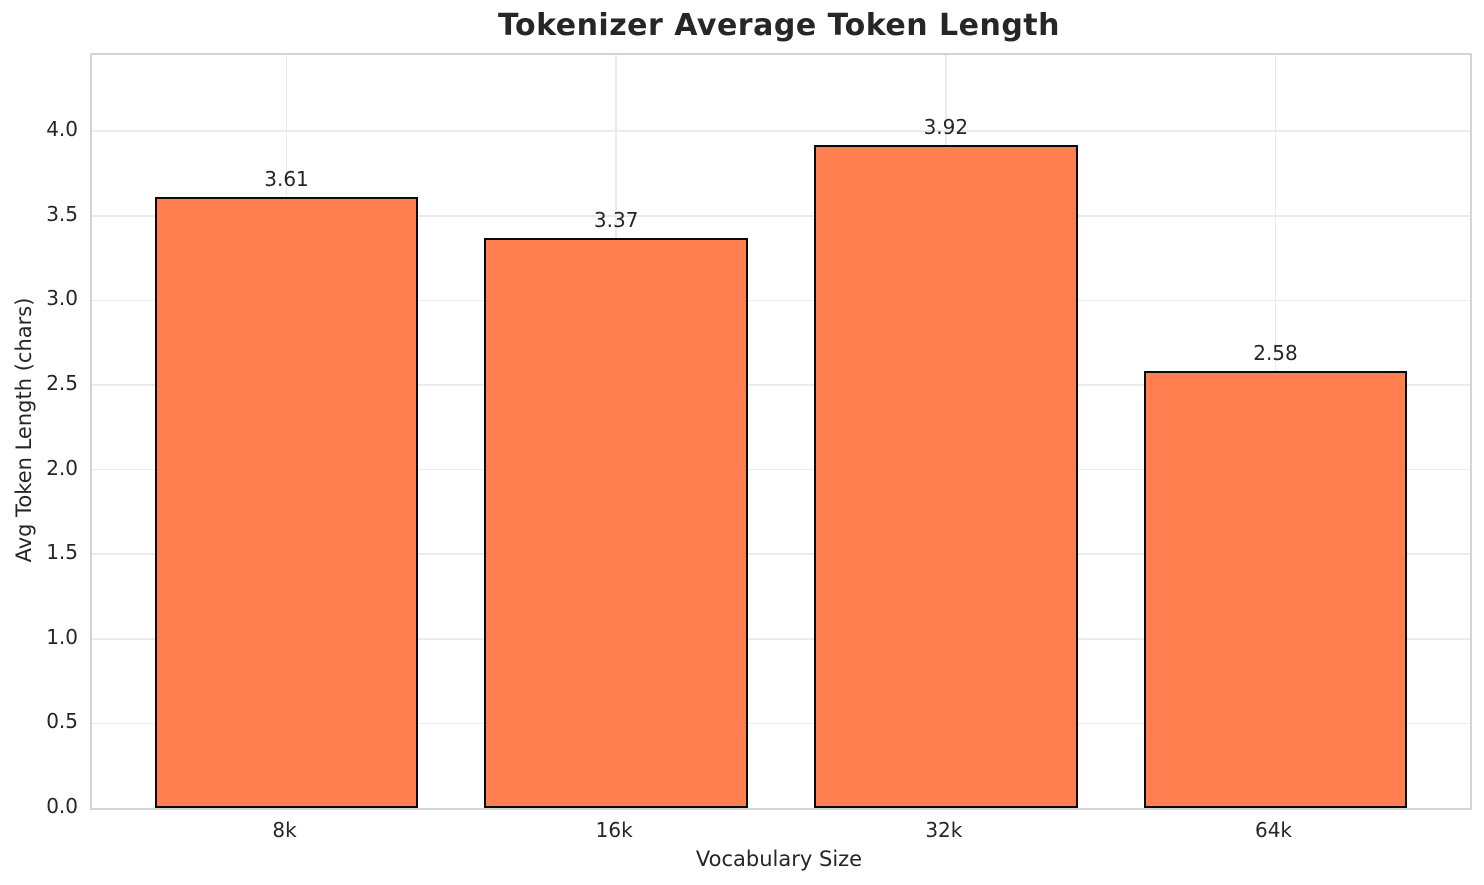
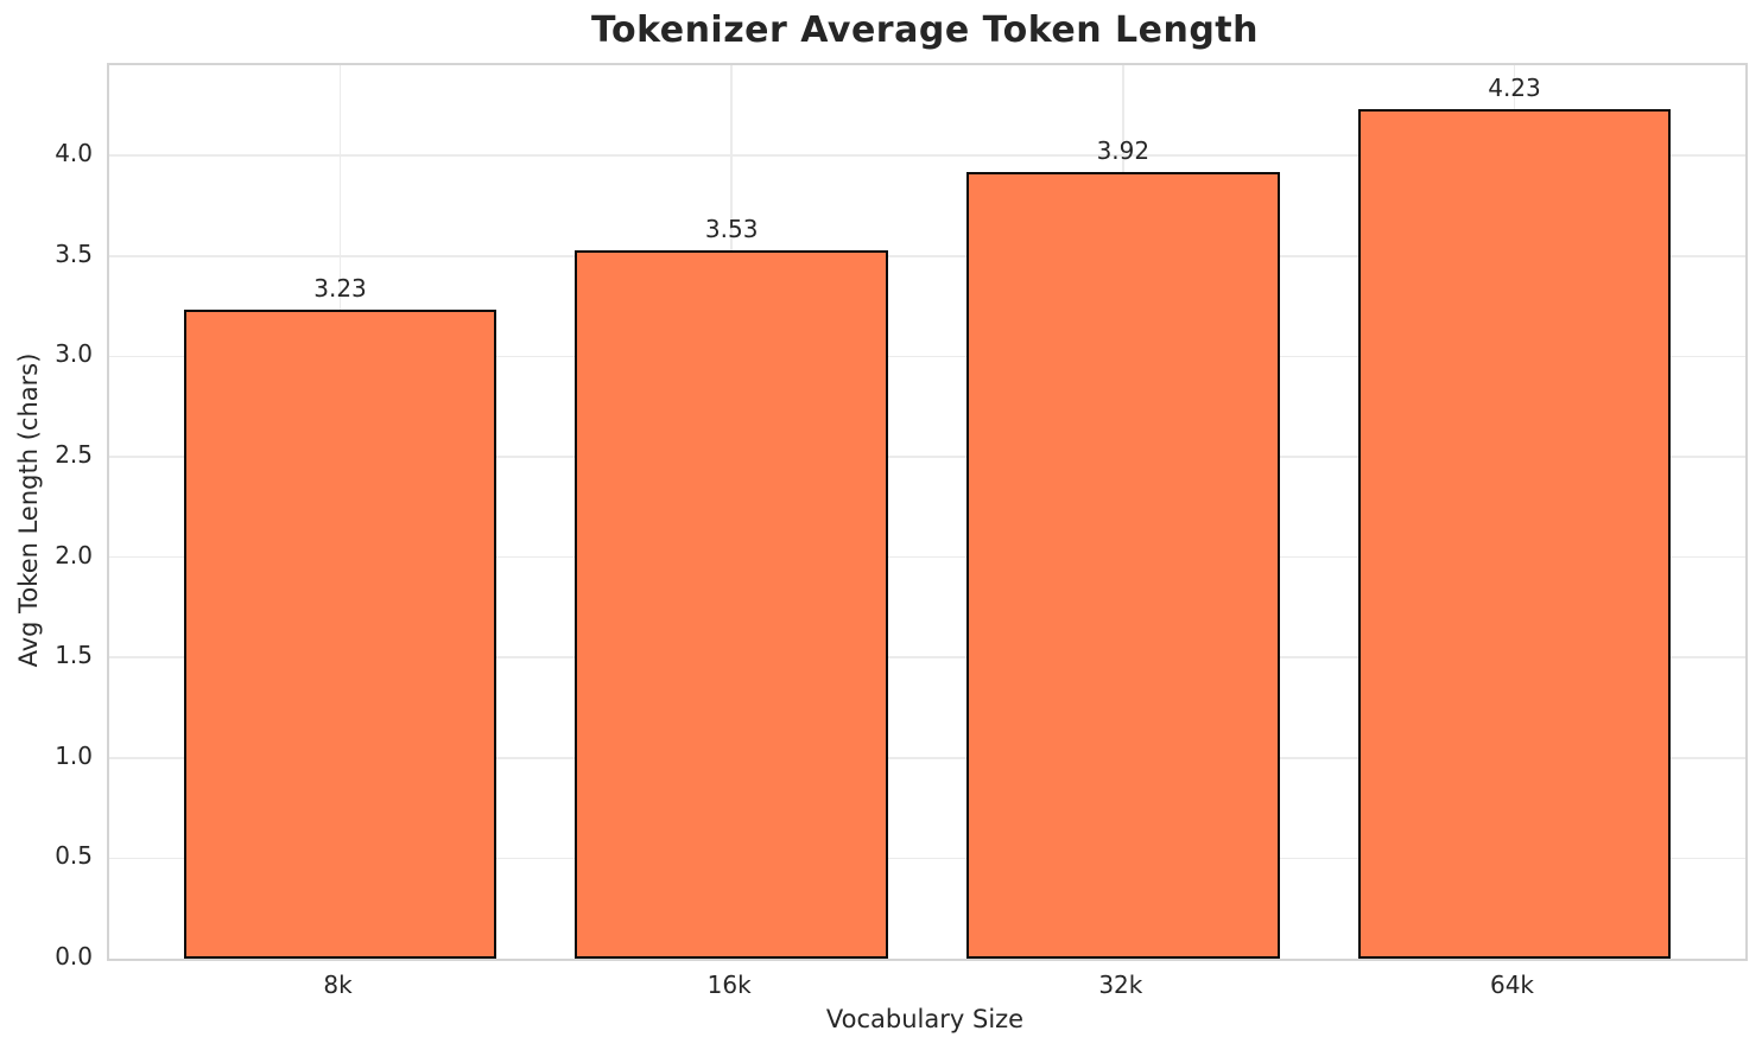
8k: 3.61 -> 3.23
16k: 3.37 -> 3.53
64k: 2.58 -> 4.23
